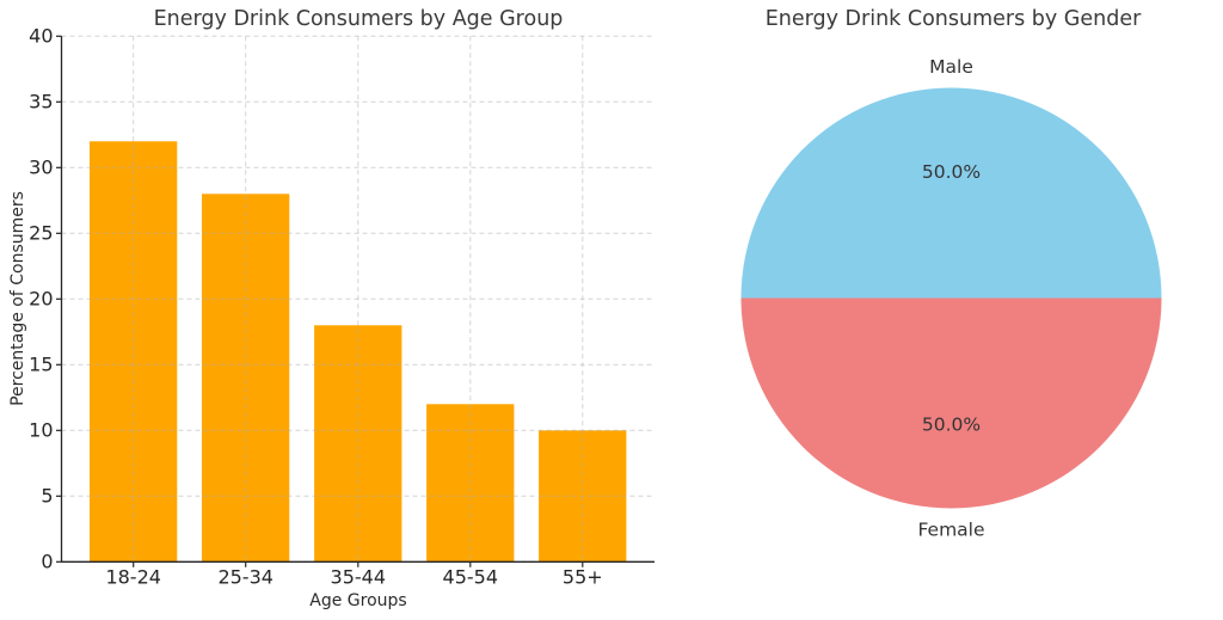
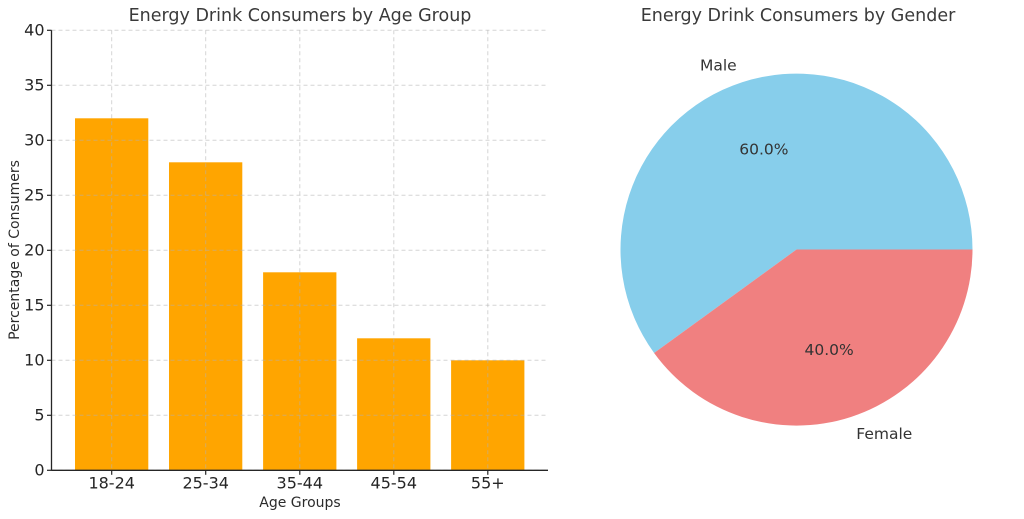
Energy Drink Consumers by Gender/Male: 50.0% -> 60.0%
Energy Drink Consumers by Gender/Female: 50.0% -> 40.0%
